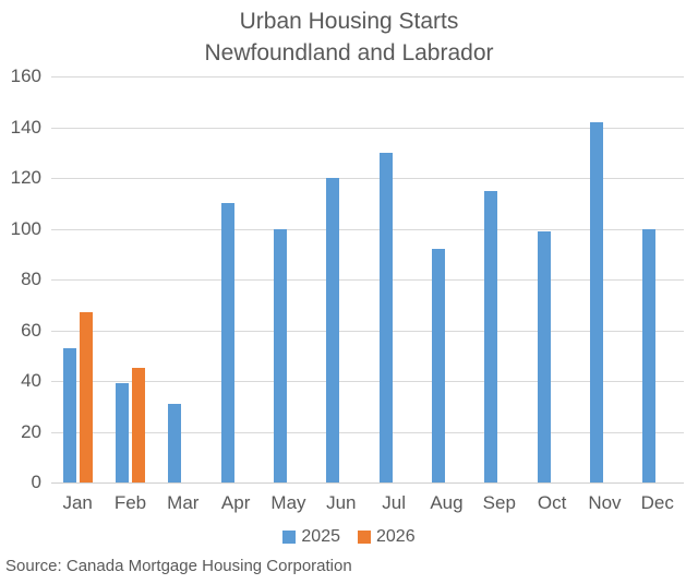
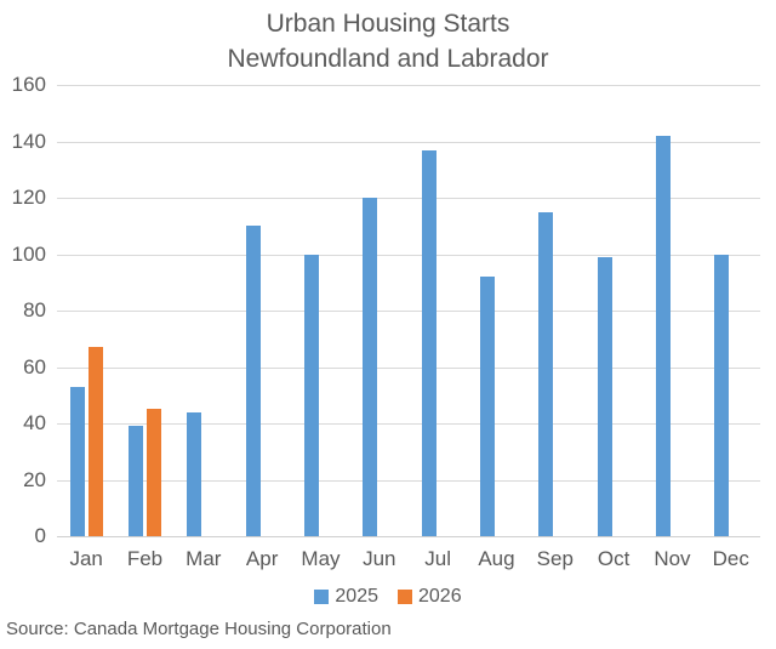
2025/Mar: 31 -> 44
2025/Jul: 130 -> 137
